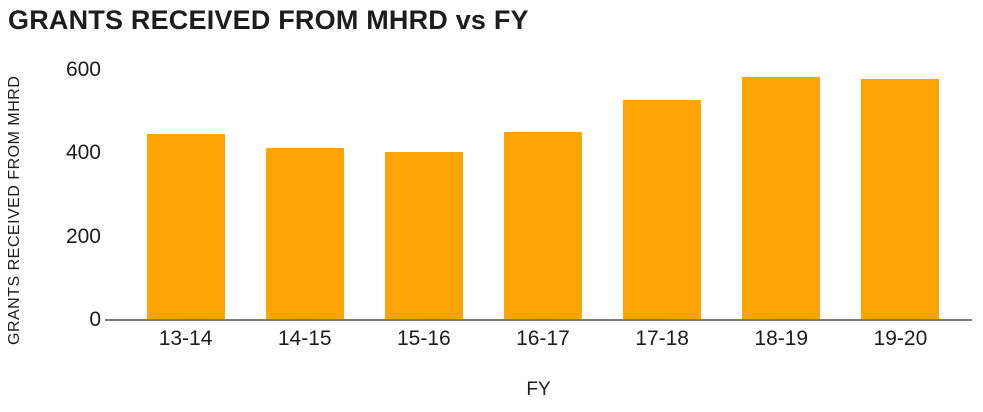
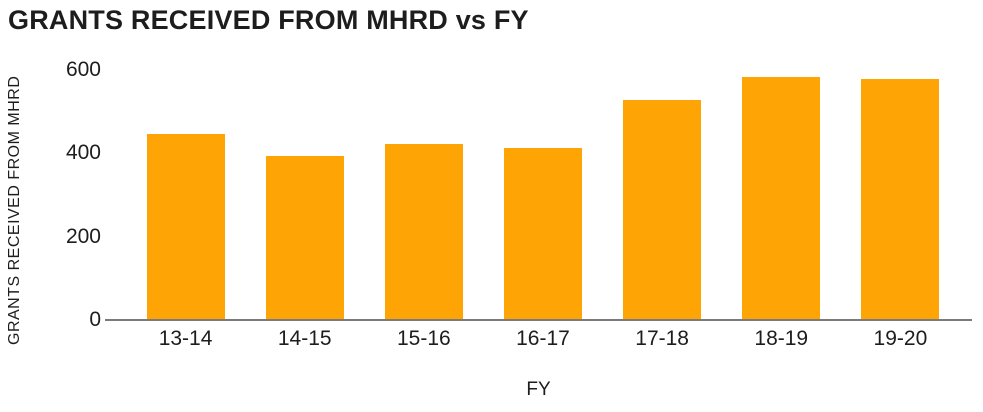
14-15: 410 -> 390
15-16: 400 -> 420
16-17: 450 -> 410
